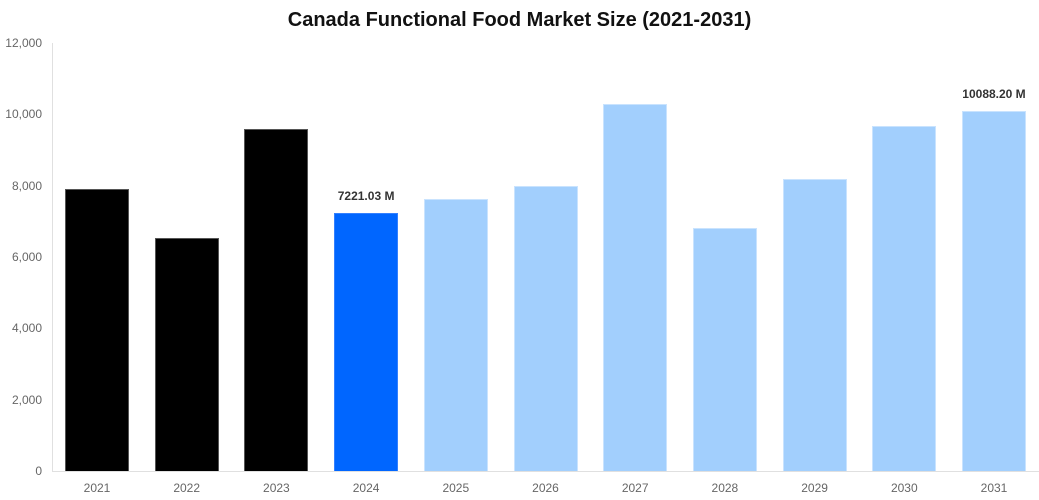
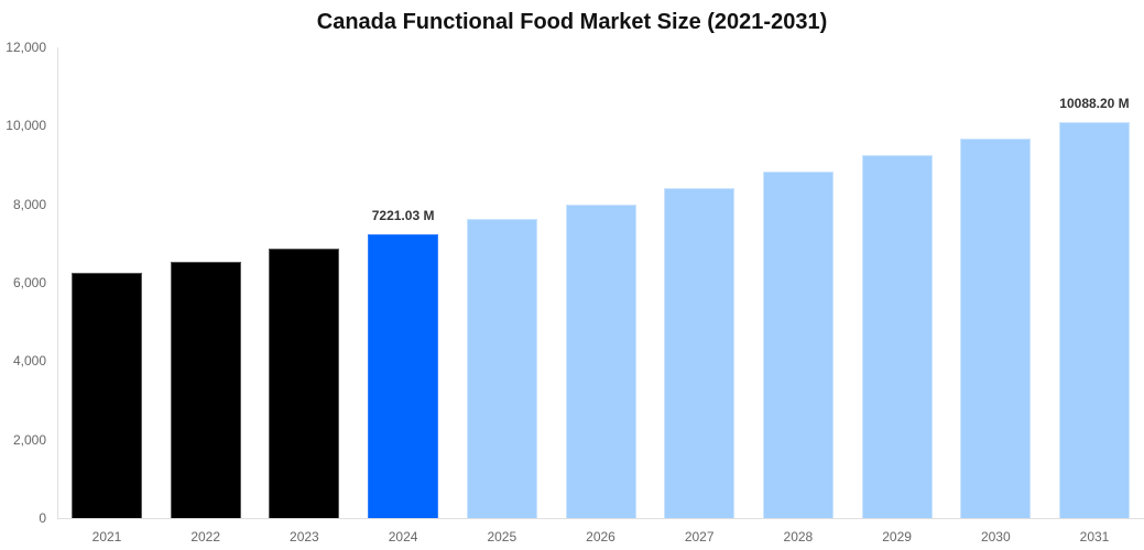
2021: 7900 -> 6300
2023: 9600 -> 6900
2027: 10300 -> 8400
2028: 6800 -> 8800
2029: 8200 -> 9200
